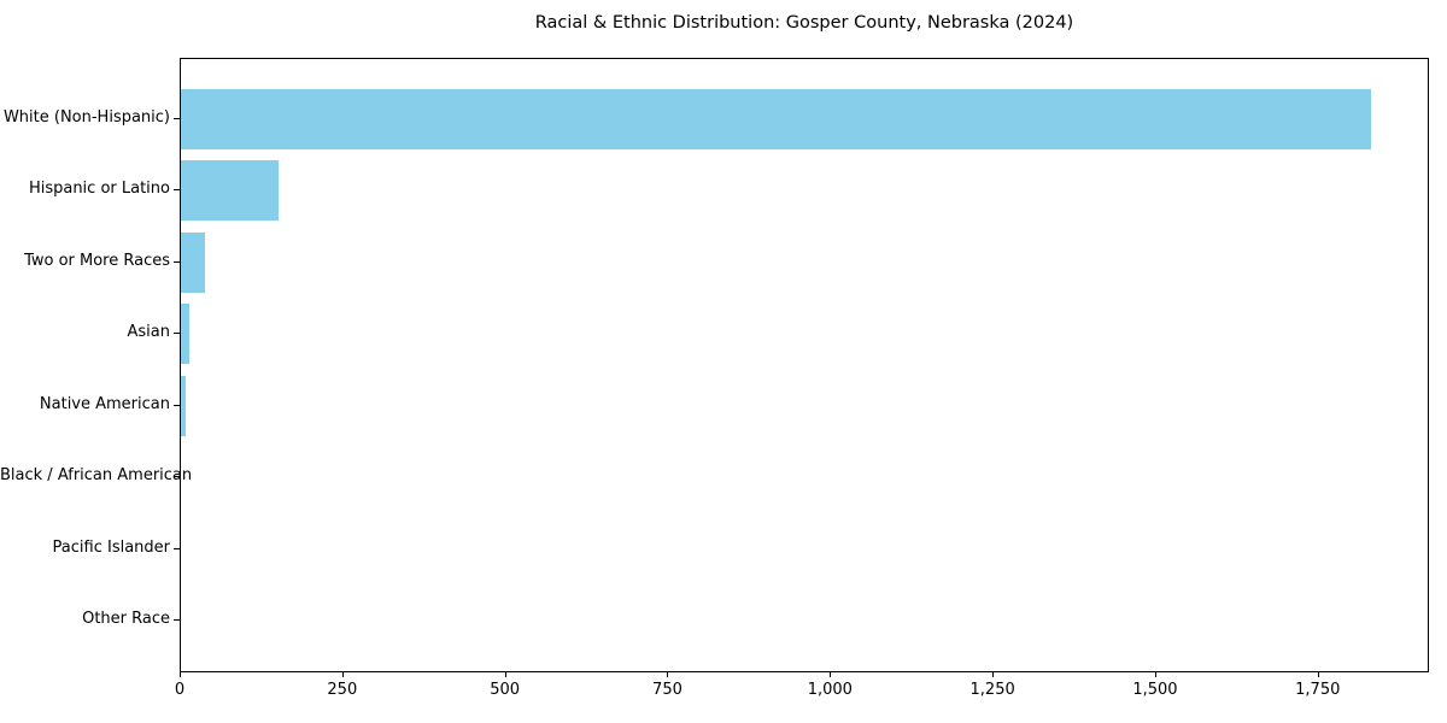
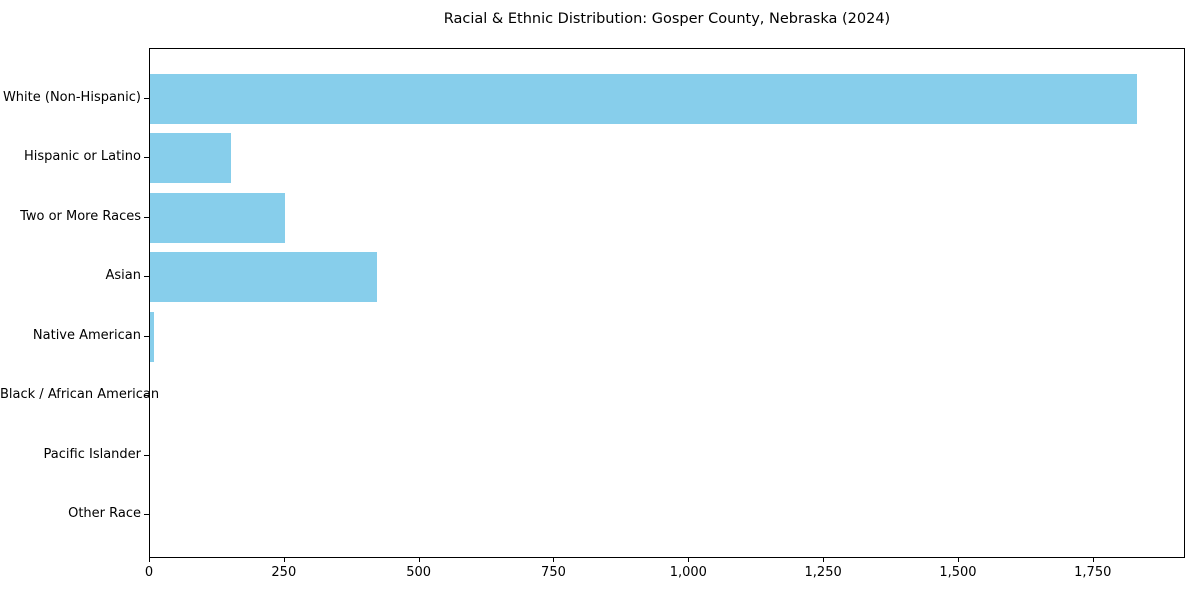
Two or More Races: 40 -> 250
Asian: 10 -> 420
